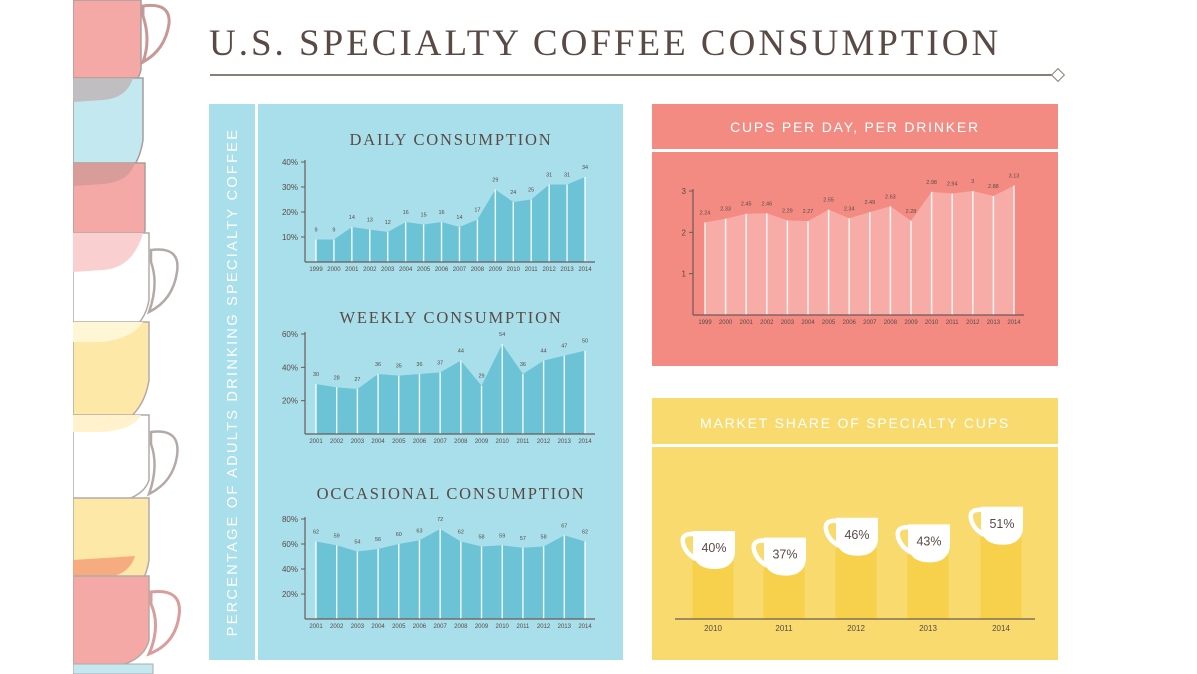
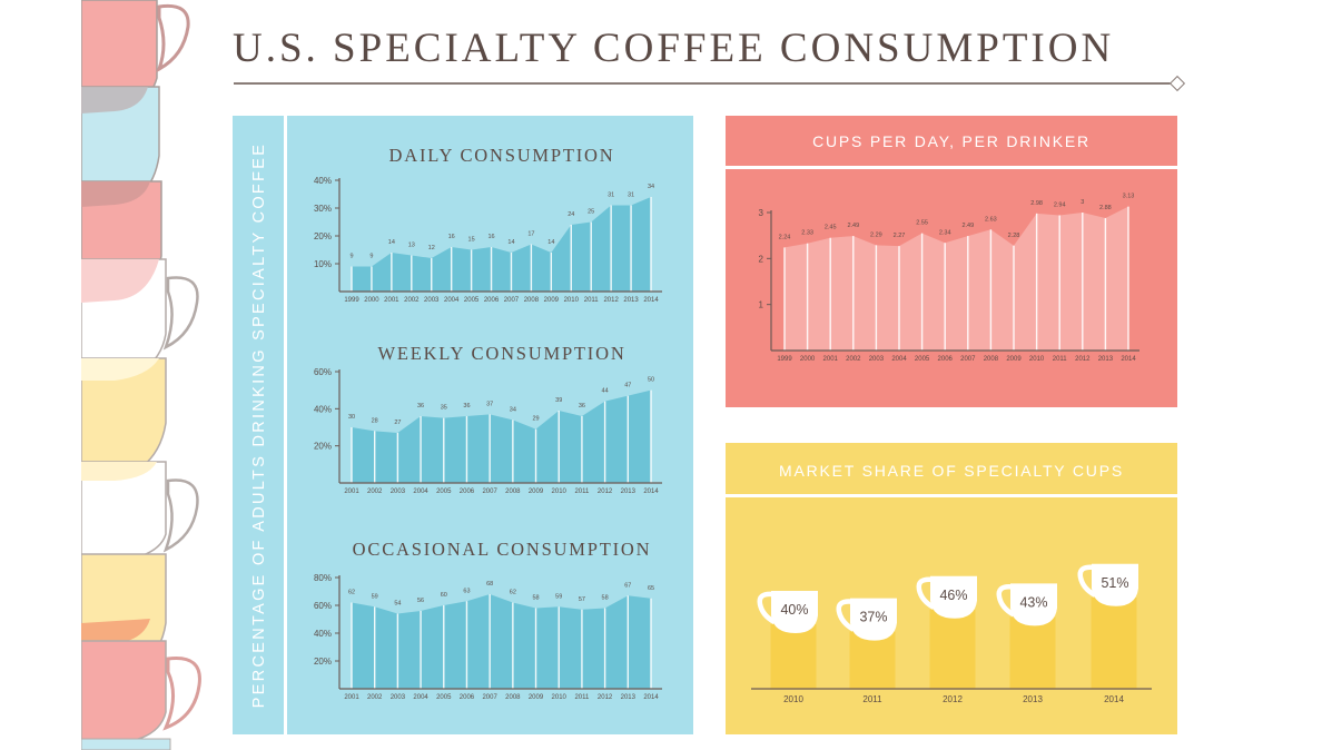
DAILY CONSUMPTION/2009: 29 -> 14
WEEKLY CONSUMPTION/2008: 44 -> 34
WEEKLY CONSUMPTION/2010: 54 -> 39
OCCASIONAL CONSUMPTION/2007: 72 -> 68
OCCASIONAL CONSUMPTION/2014: 62 -> 65
CUPS PER DAY, PER DRINKER/2002: 2.46 -> 2.49
